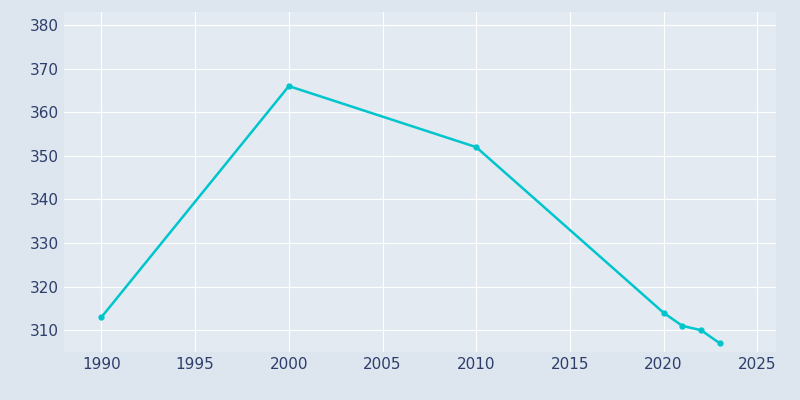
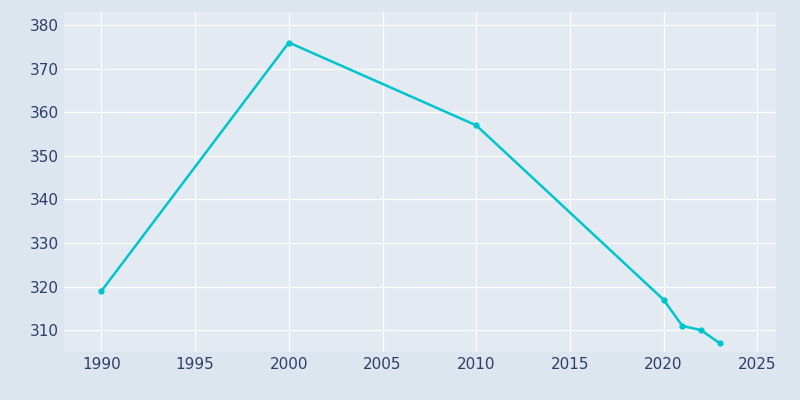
1990: 313 -> 319
2000: 366 -> 376
2010: 352 -> 357
2020: 314 -> 317
